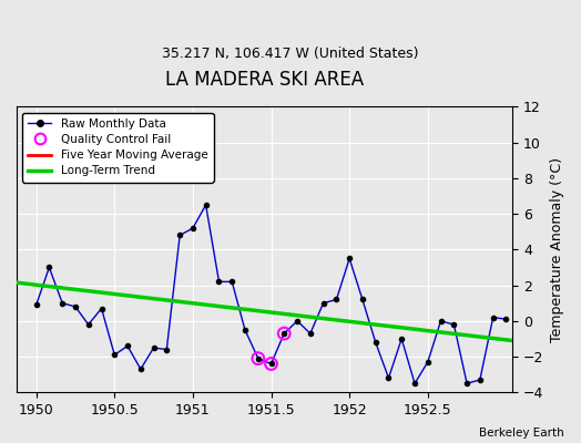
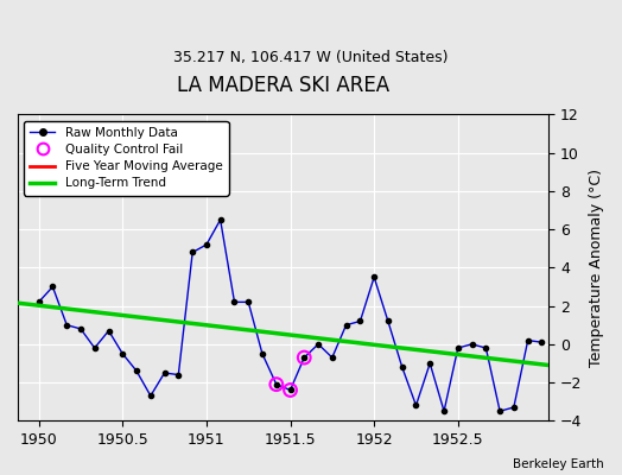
Raw Monthly Data/1950: 0.9 -> 2.2
Raw Monthly Data/1950.5: -1.9 -> -0.5
Raw Monthly Data/1952.5: -2.3 -> -0.2
